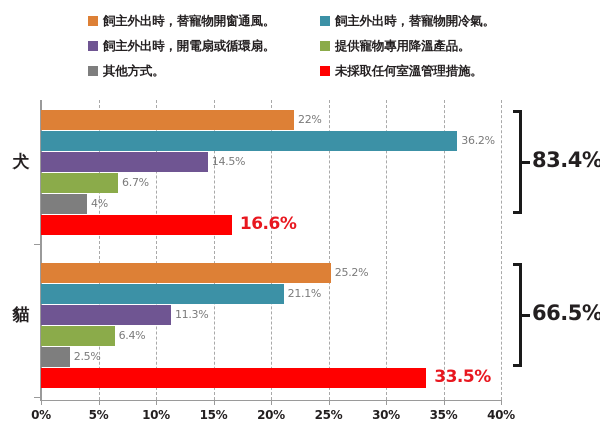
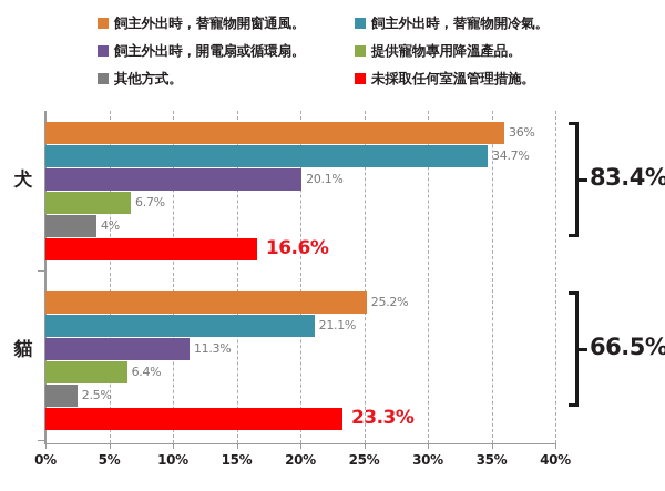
飼主外出時，替寵物開窗通風。/犬: 22% -> 36%
飼主外出時，替寵物開冷氣。/犬: 36.2% -> 34.7%
飼主外出時，開電扇或循環扇。/犬: 14.5% -> 20.1%
未採取任何室溫管理措施。/貓: 33.5% -> 23.3%
